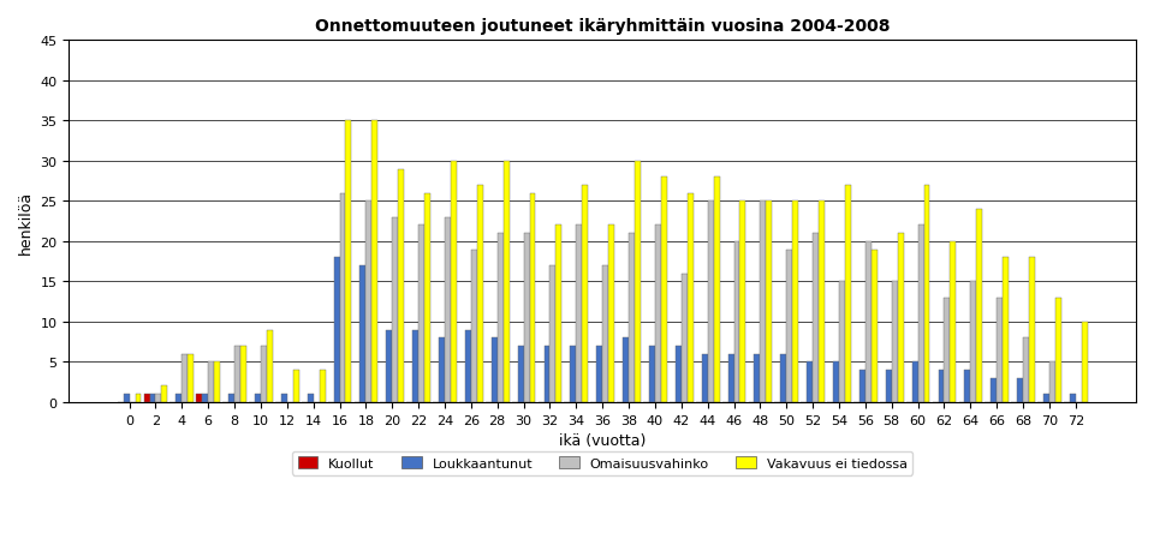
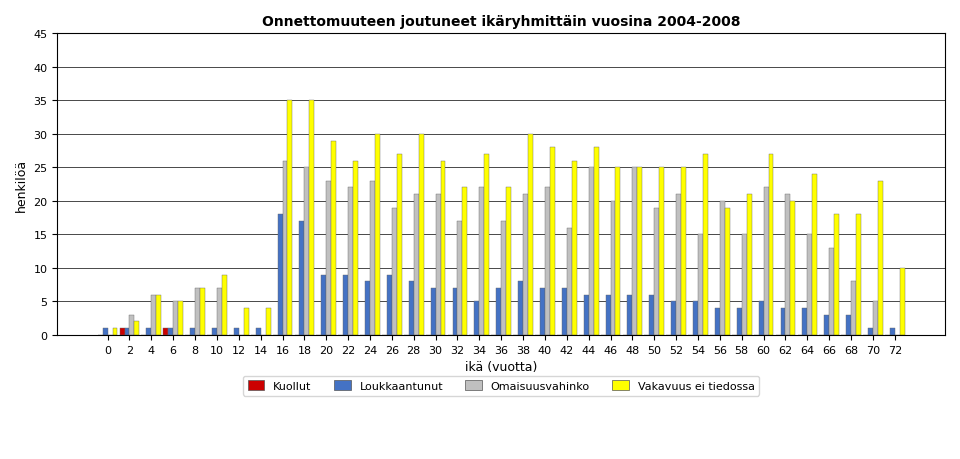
Omaisuusvahinko/2: 1 -> 3
Loukkaantunut/34: 7 -> 5
Omaisuusvahinko/62: 13 -> 21
Vakavuus ei tiedossa/70: 13 -> 23
